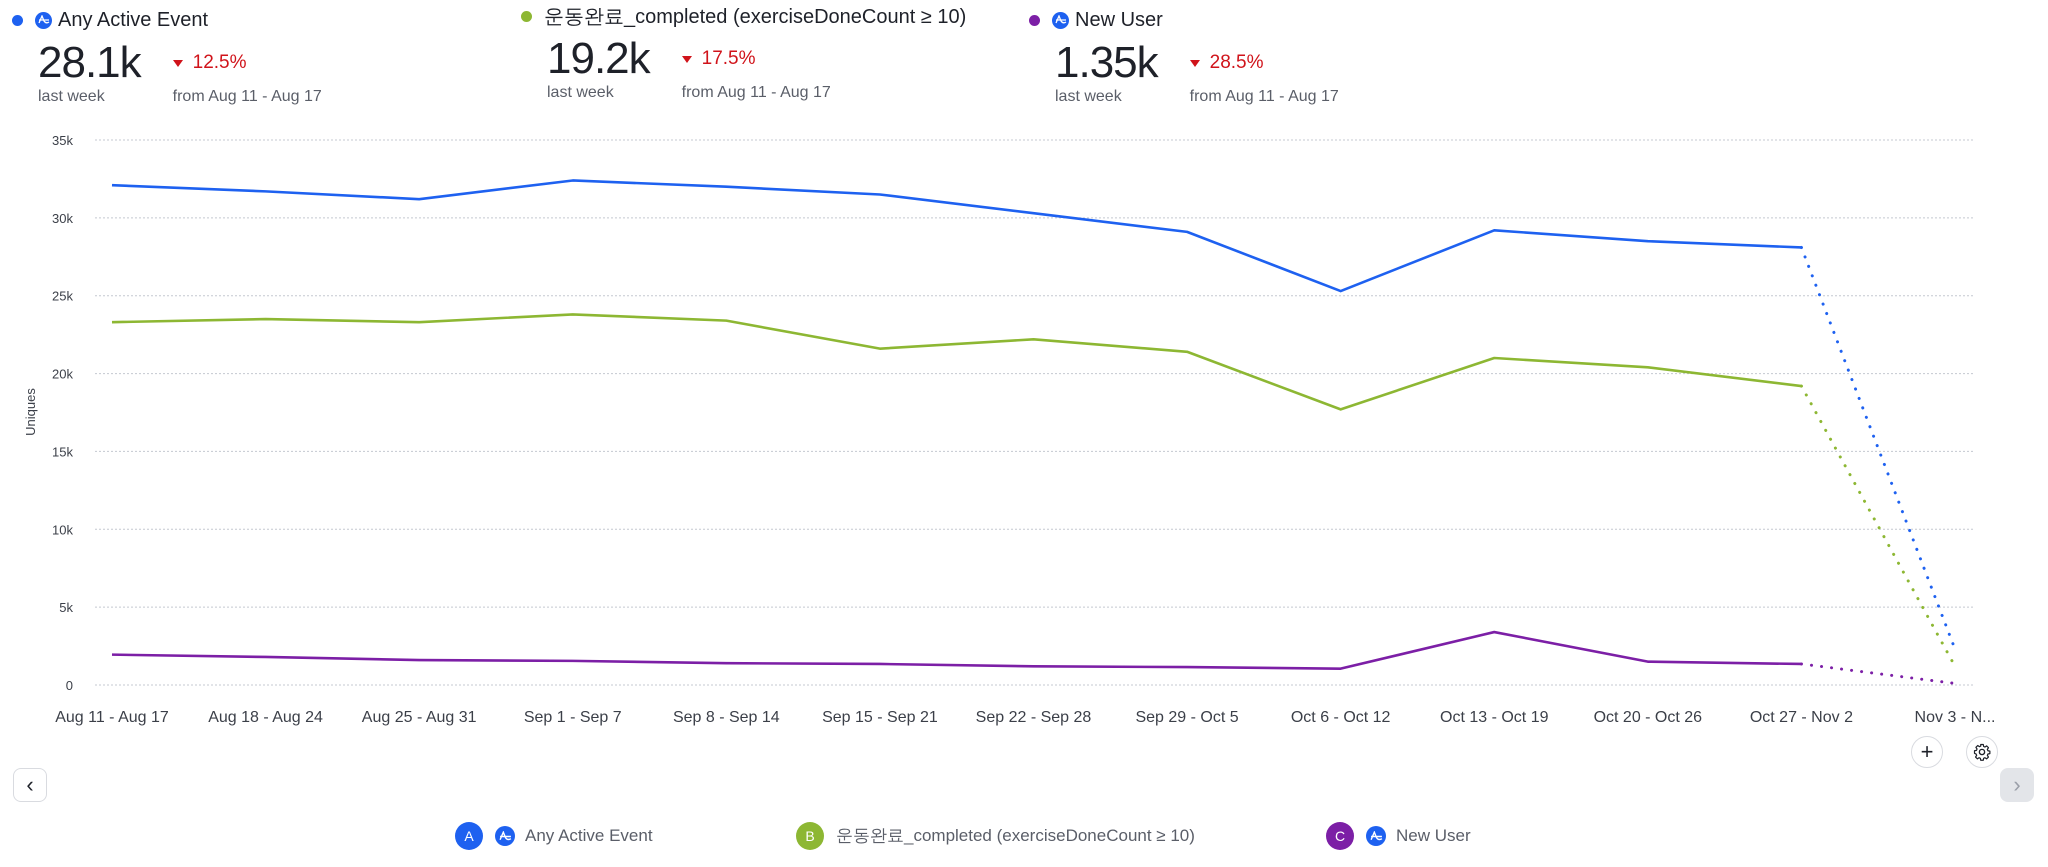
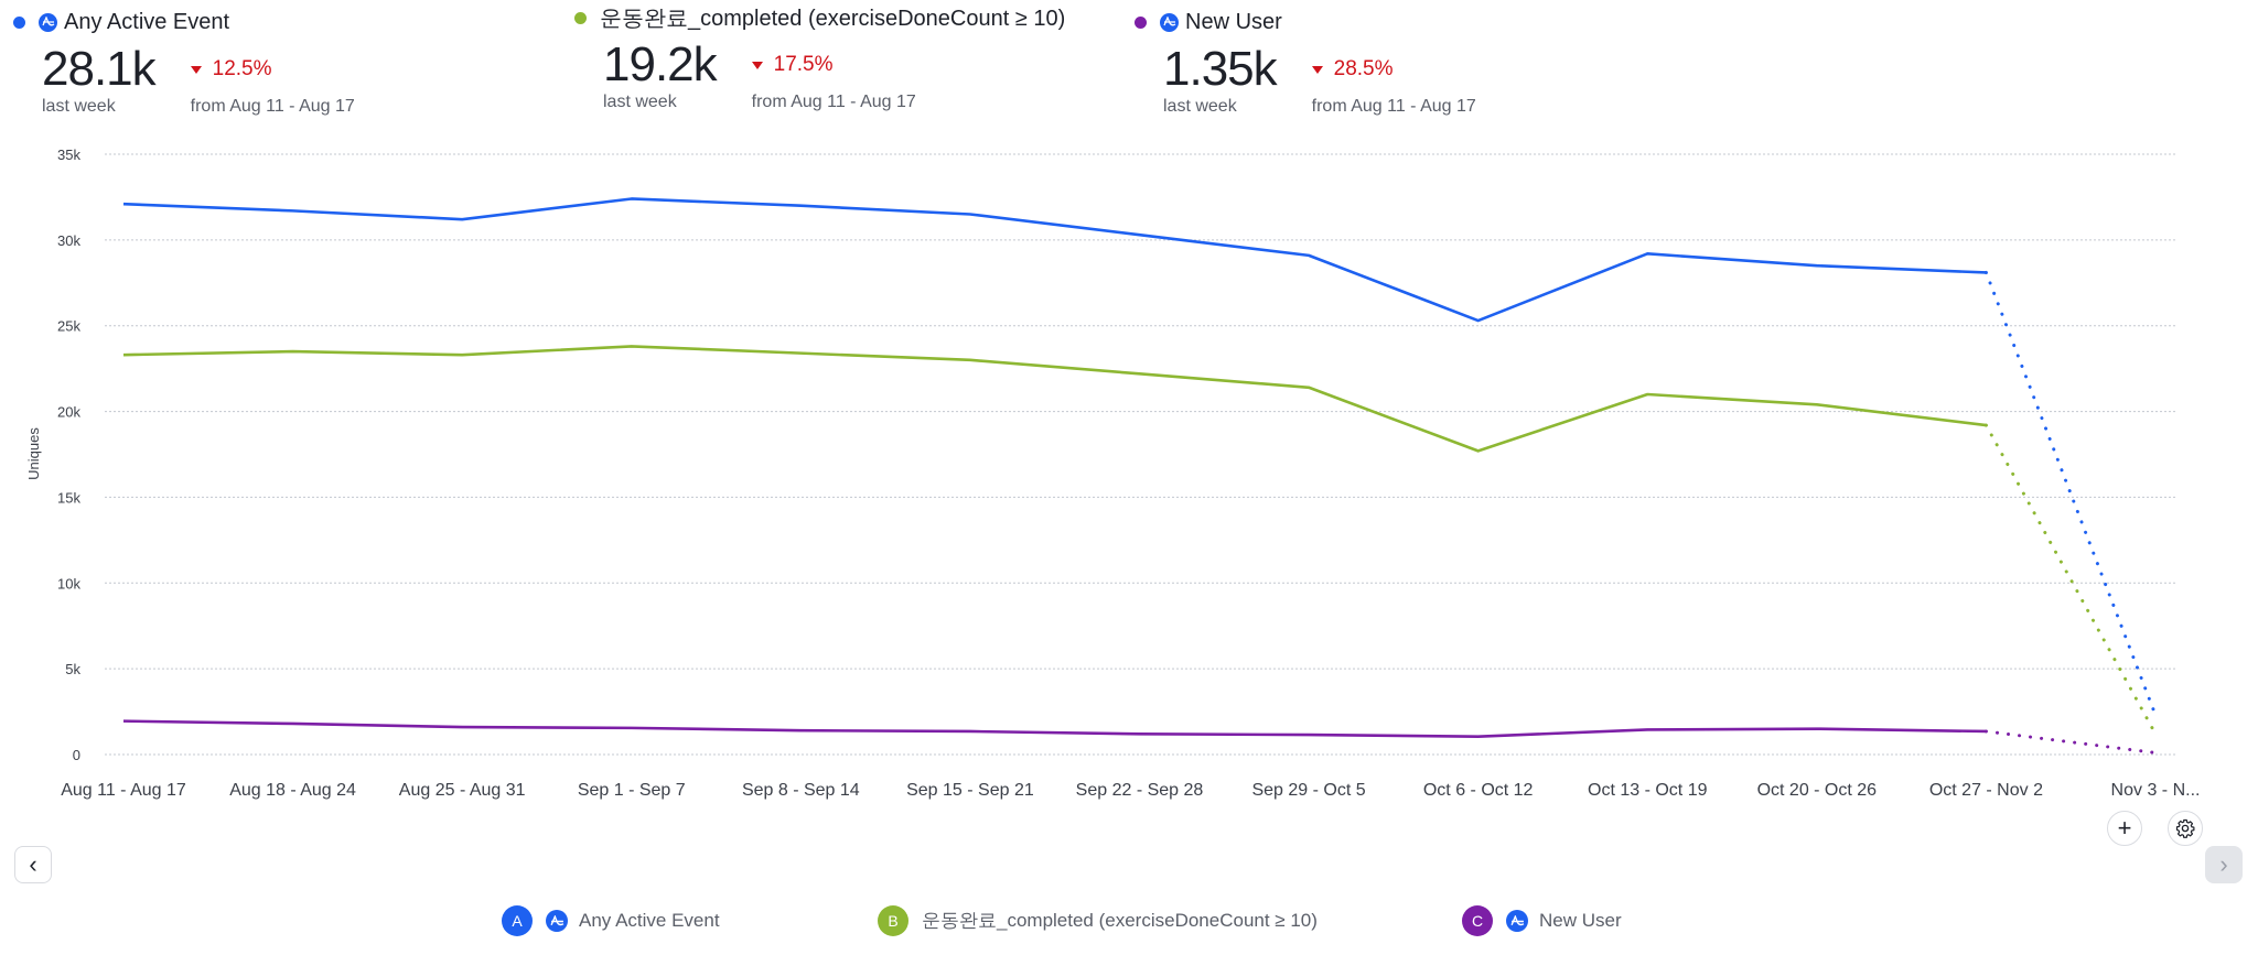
운동완료_completed (exerciseDoneCount ≥ 10)/Sep 15 - Sep 21: 21.6k -> 23.0k
New User/Oct 13 - Oct 19: 3.4k -> 1.4k
